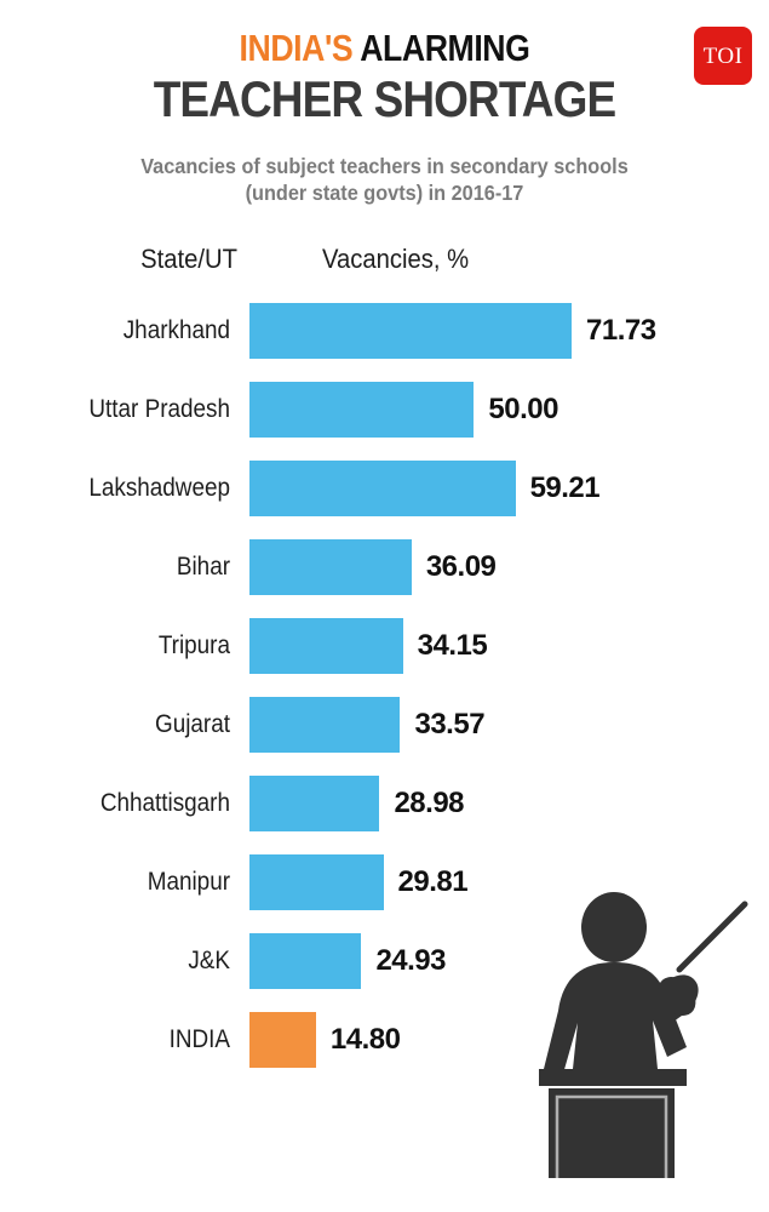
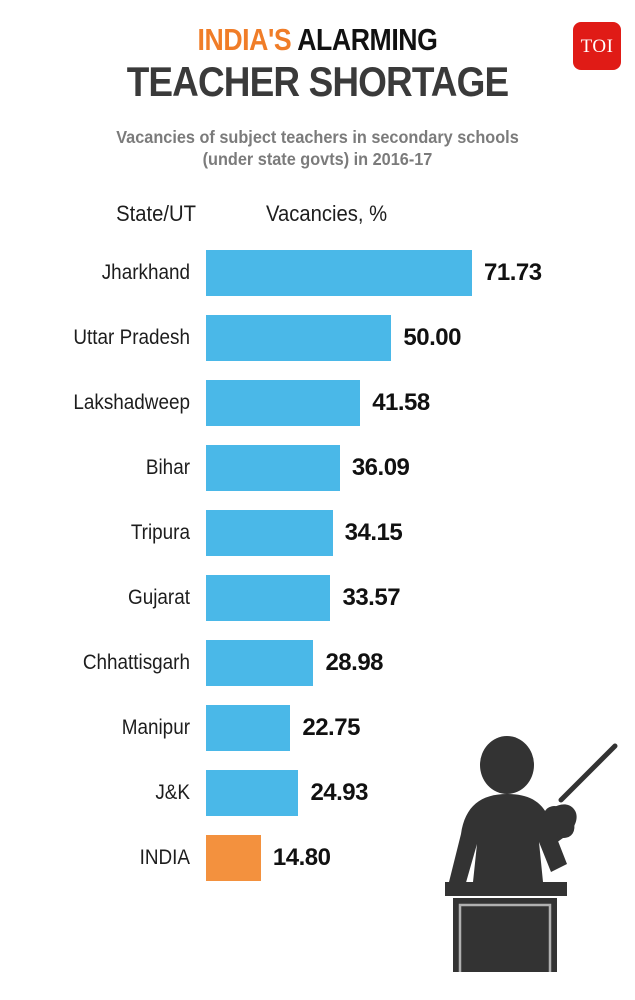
Lakshadweep: 59.21 -> 41.58
Manipur: 29.81 -> 22.75
